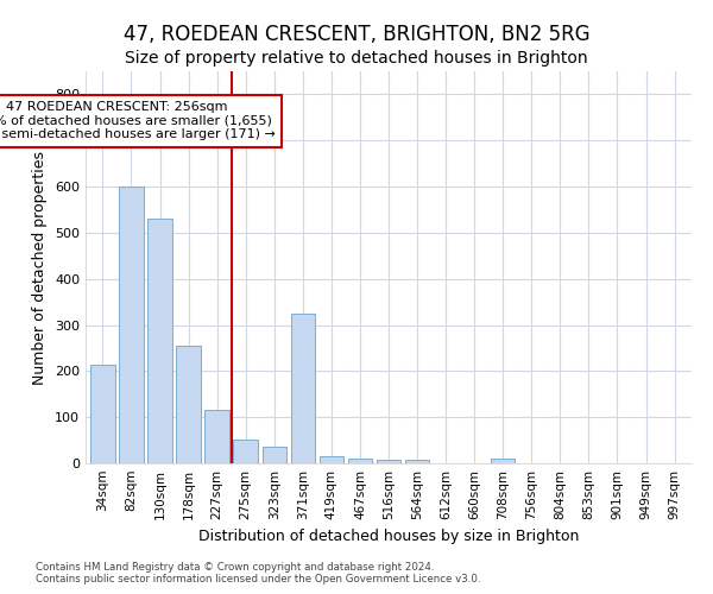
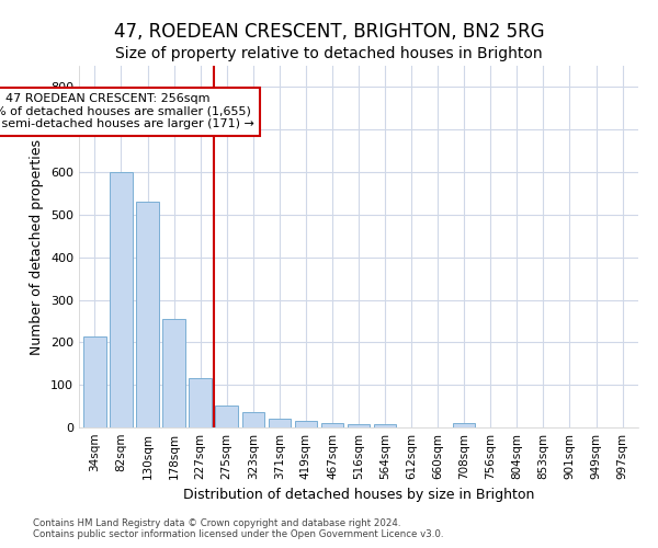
371sqm: 325 -> 20
